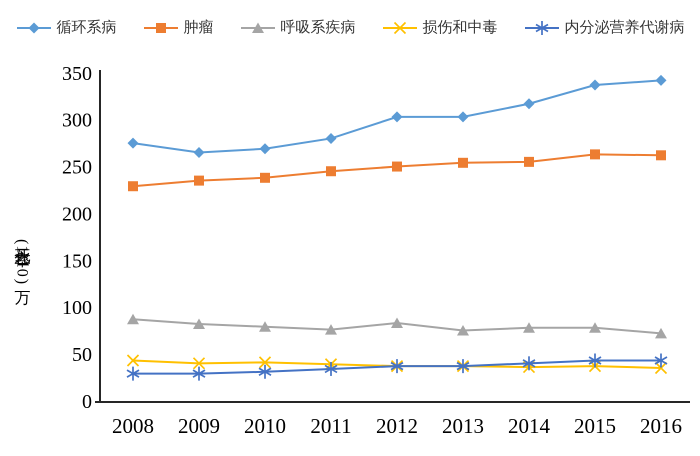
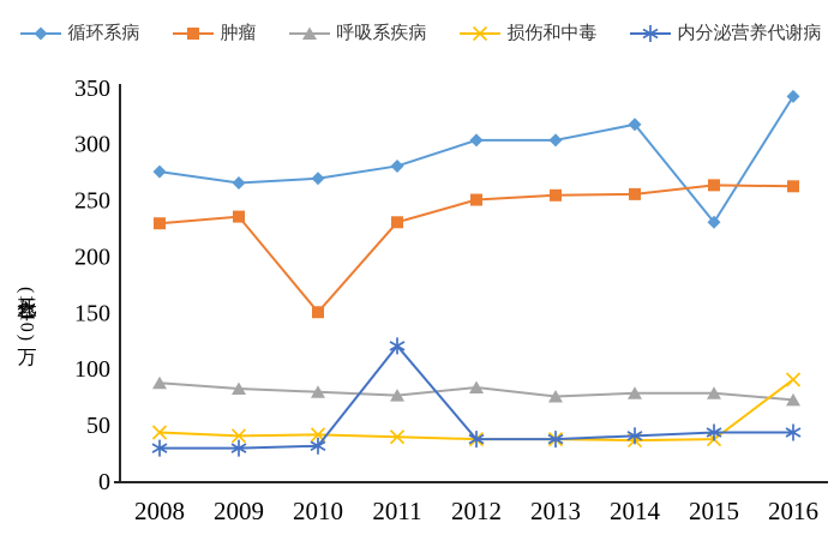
肿瘤/2010: 240 -> 150
肿瘤/2011: 240 -> 230
内分泌营养代谢病/2011: 30 -> 120
循环系病/2015: 340 -> 230
损伤和中毒/2016: 40 -> 90
